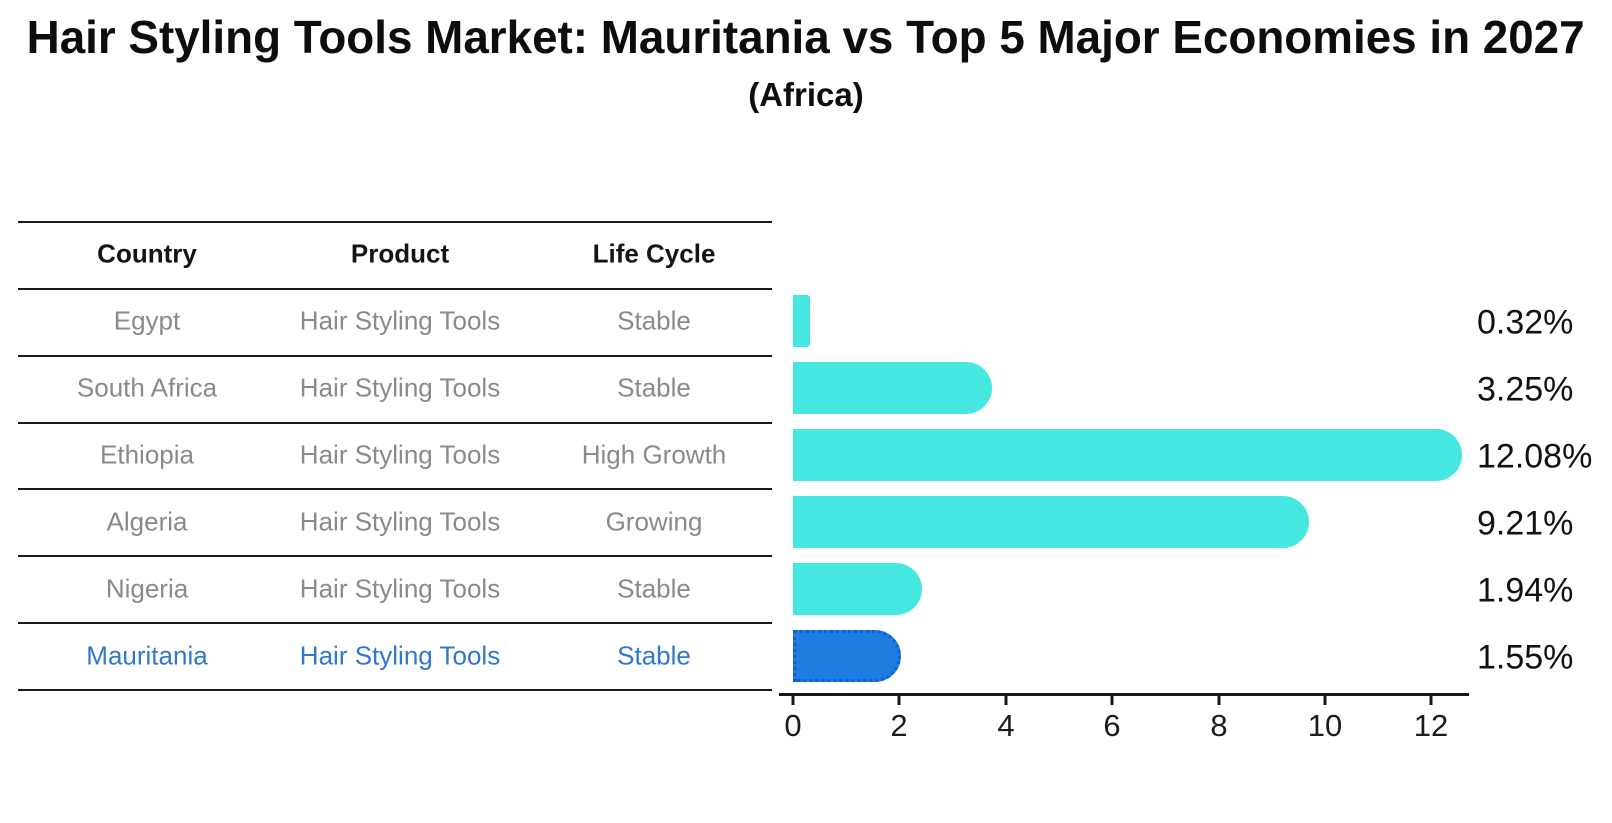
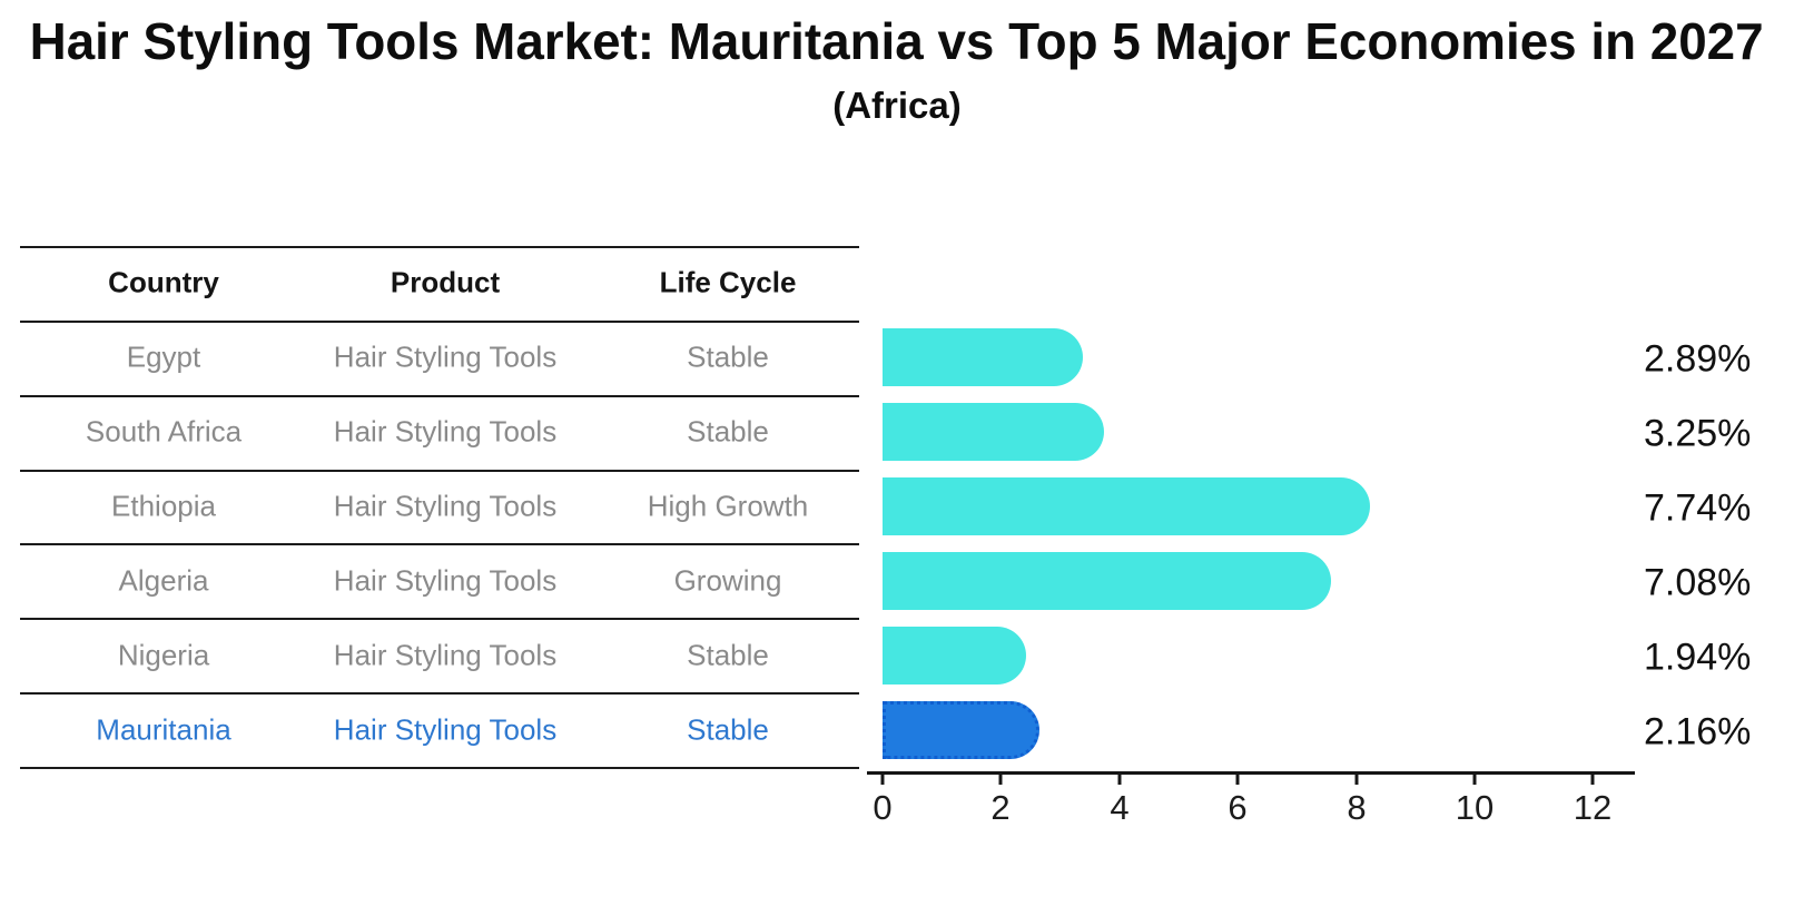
Egypt: 0.32% -> 2.89%
Ethiopia: 12.08% -> 7.74%
Algeria: 9.21% -> 7.08%
Mauritania: 1.55% -> 2.16%
